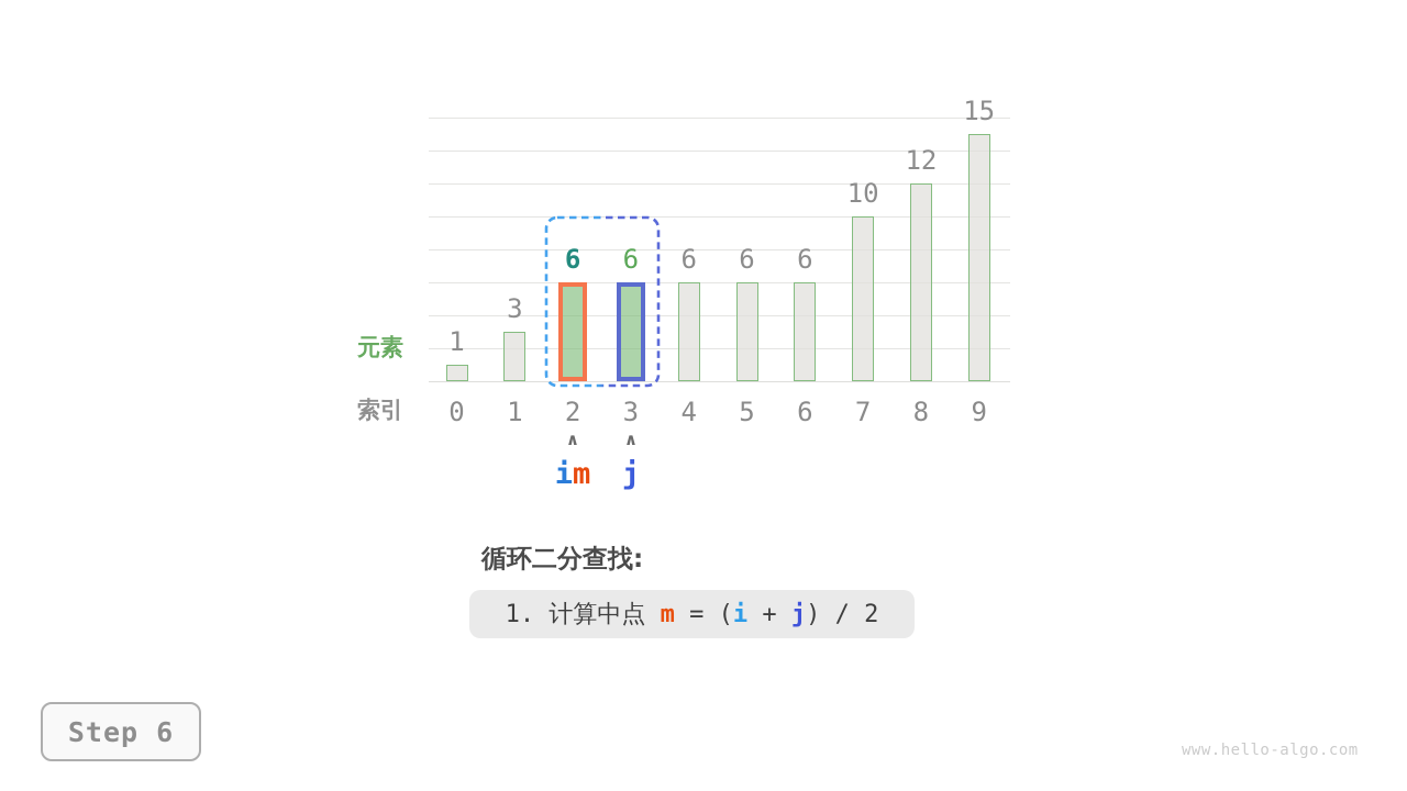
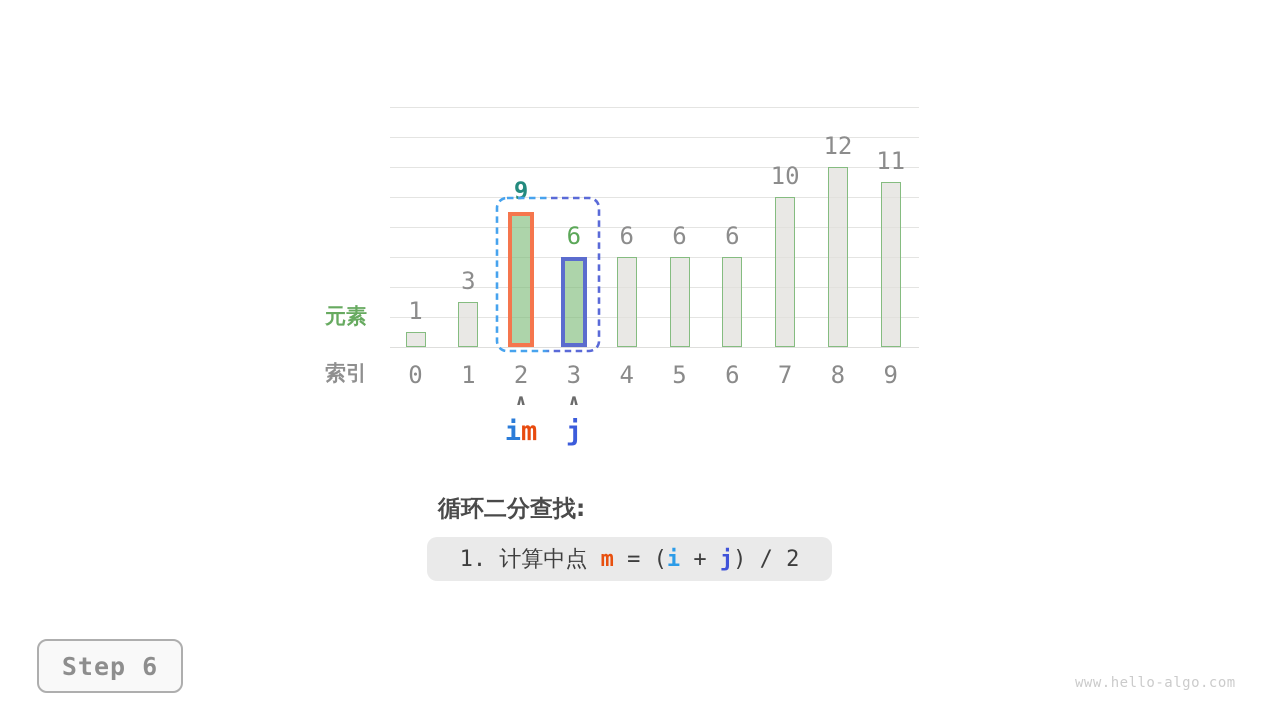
2: 6 -> 9
9: 15 -> 11
